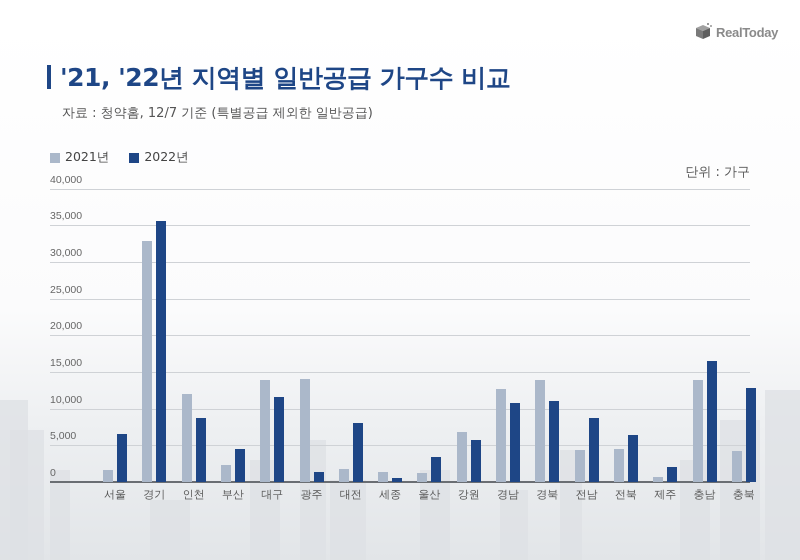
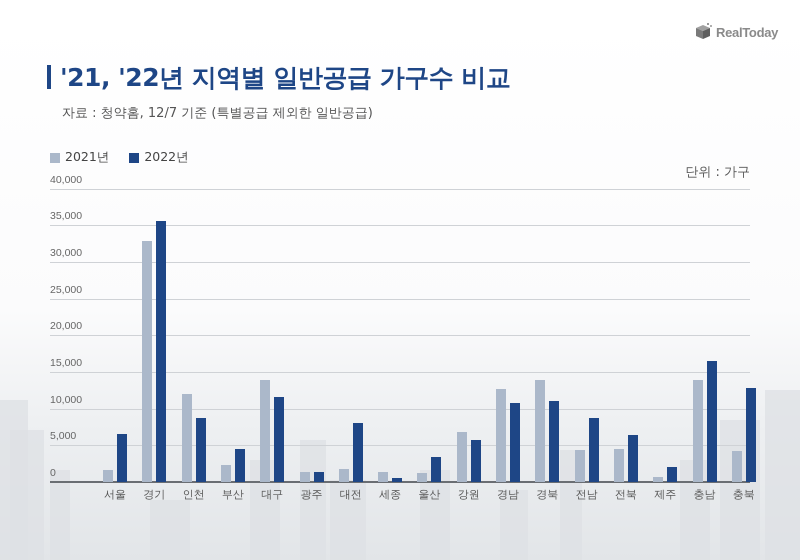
2021년/광주: 14000 -> 1000
